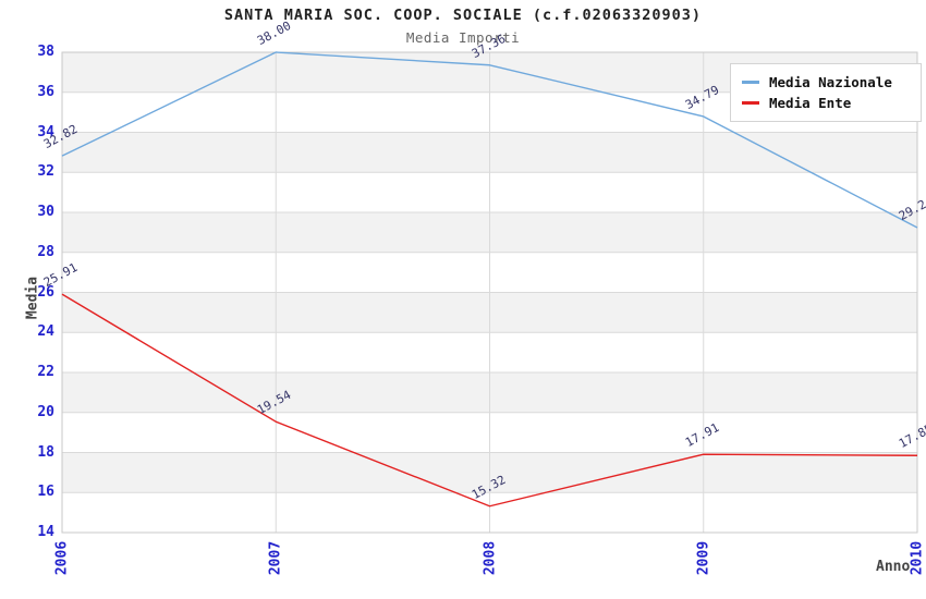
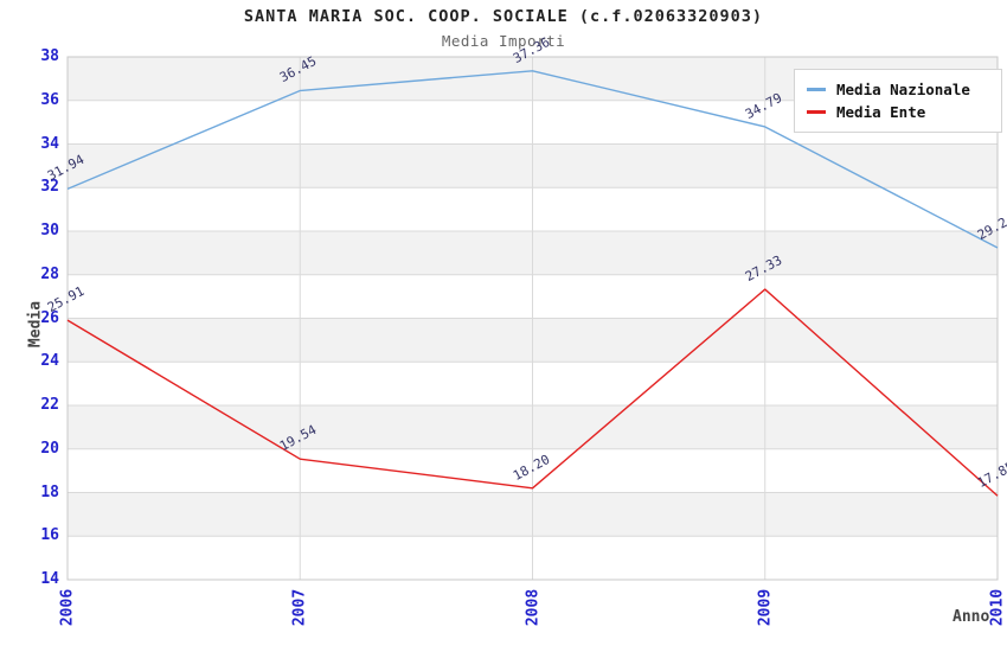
Media Nazionale/2006: 32.82 -> 31.94
Media Nazionale/2007: 38.00 -> 36.45
Media Ente/2008: 15.32 -> 18.20
Media Ente/2009: 17.91 -> 27.33
